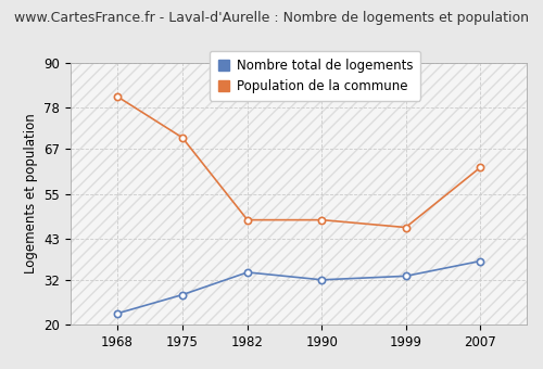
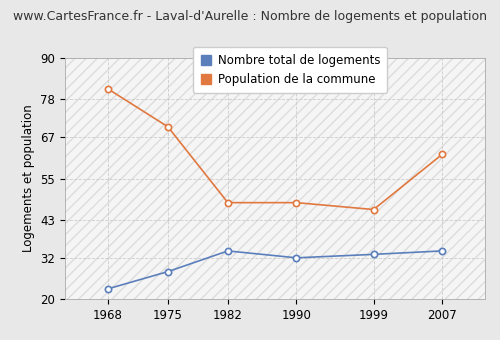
Nombre total de logements/2007: 37 -> 34
